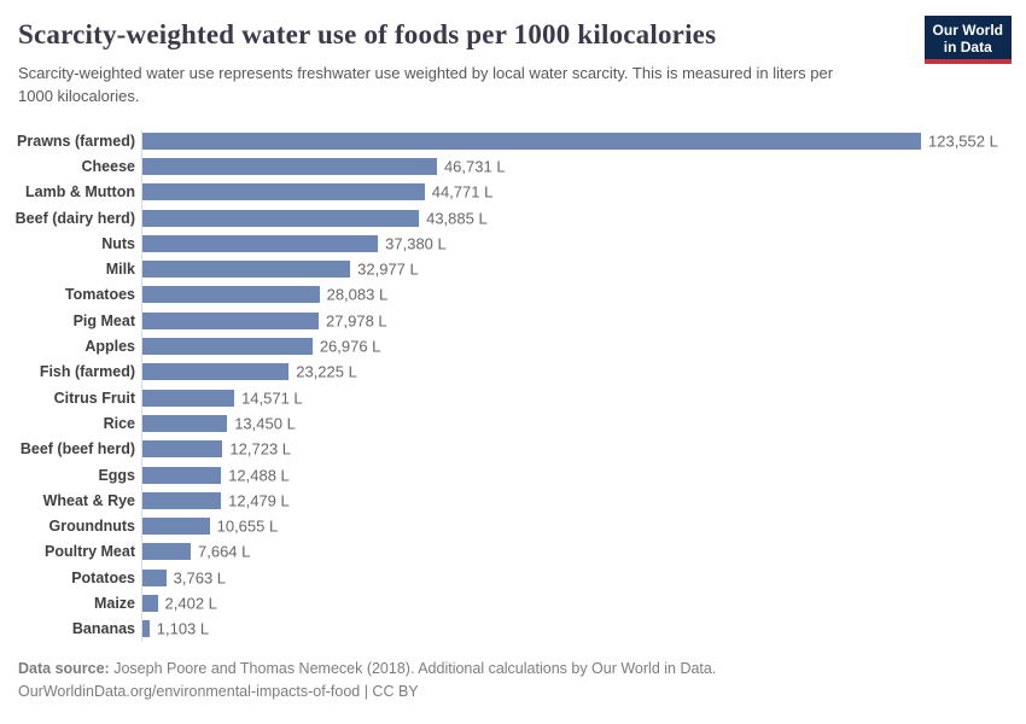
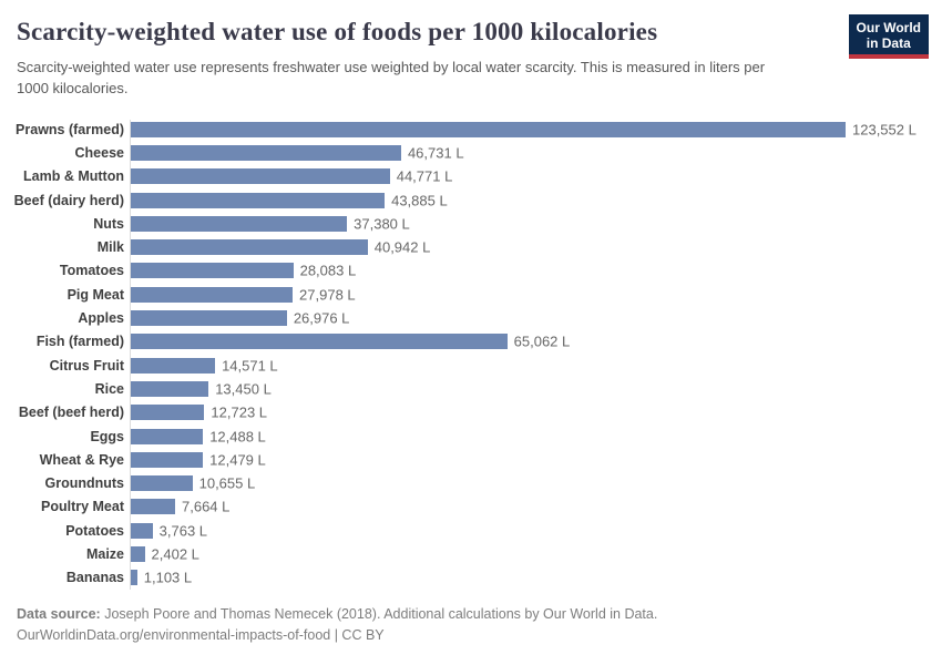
Milk: 32,977 -> 40,942
Fish (farmed): 23,225 -> 65,062
